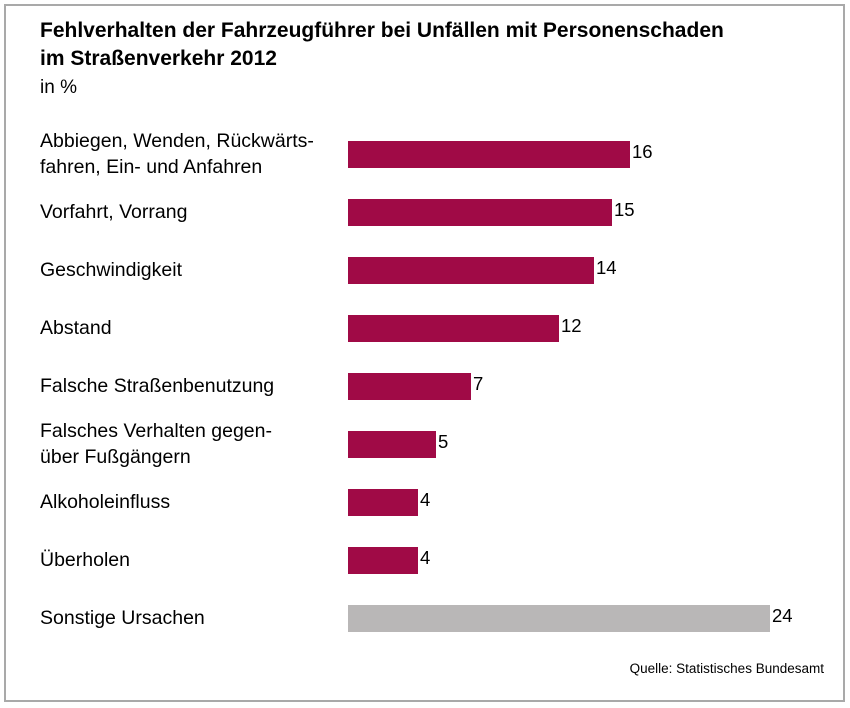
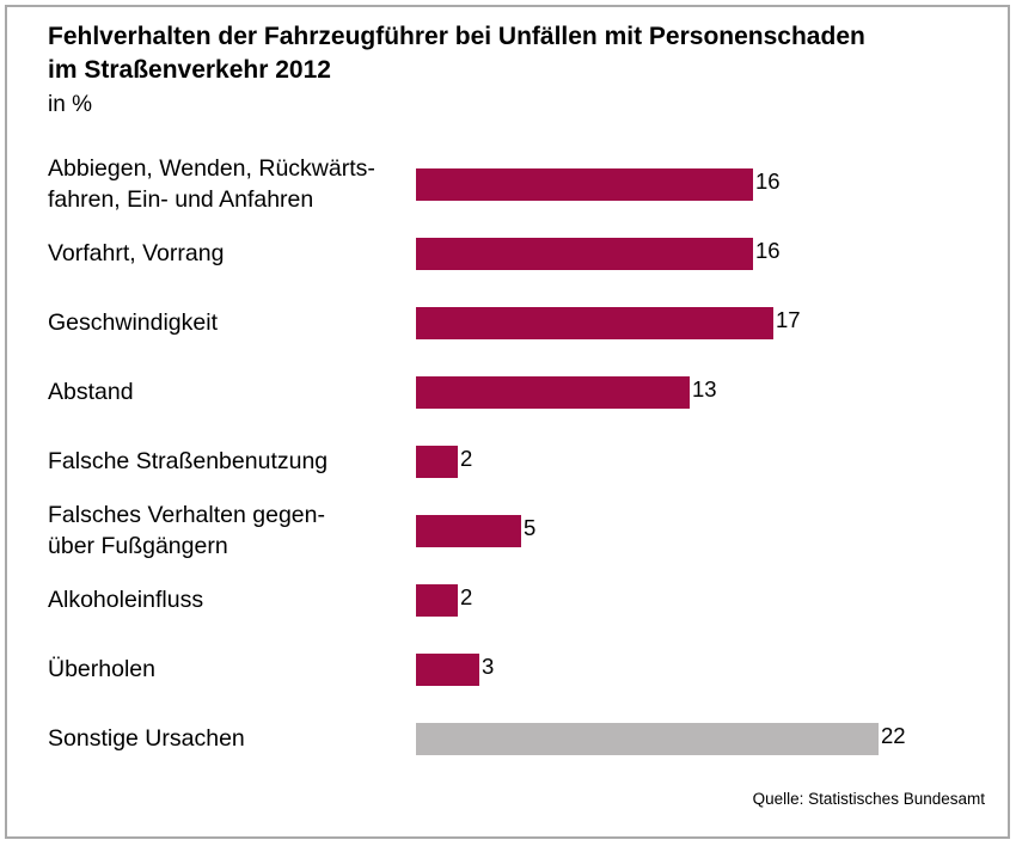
Vorfahrt, Vorrang: 15 -> 16
Geschwindigkeit: 14 -> 17
Abstand: 12 -> 13
Falsche Straßenbenutzung: 7 -> 2
Alkoholeinfluss: 4 -> 2
Überholen: 4 -> 3
Sonstige Ursachen: 24 -> 22
